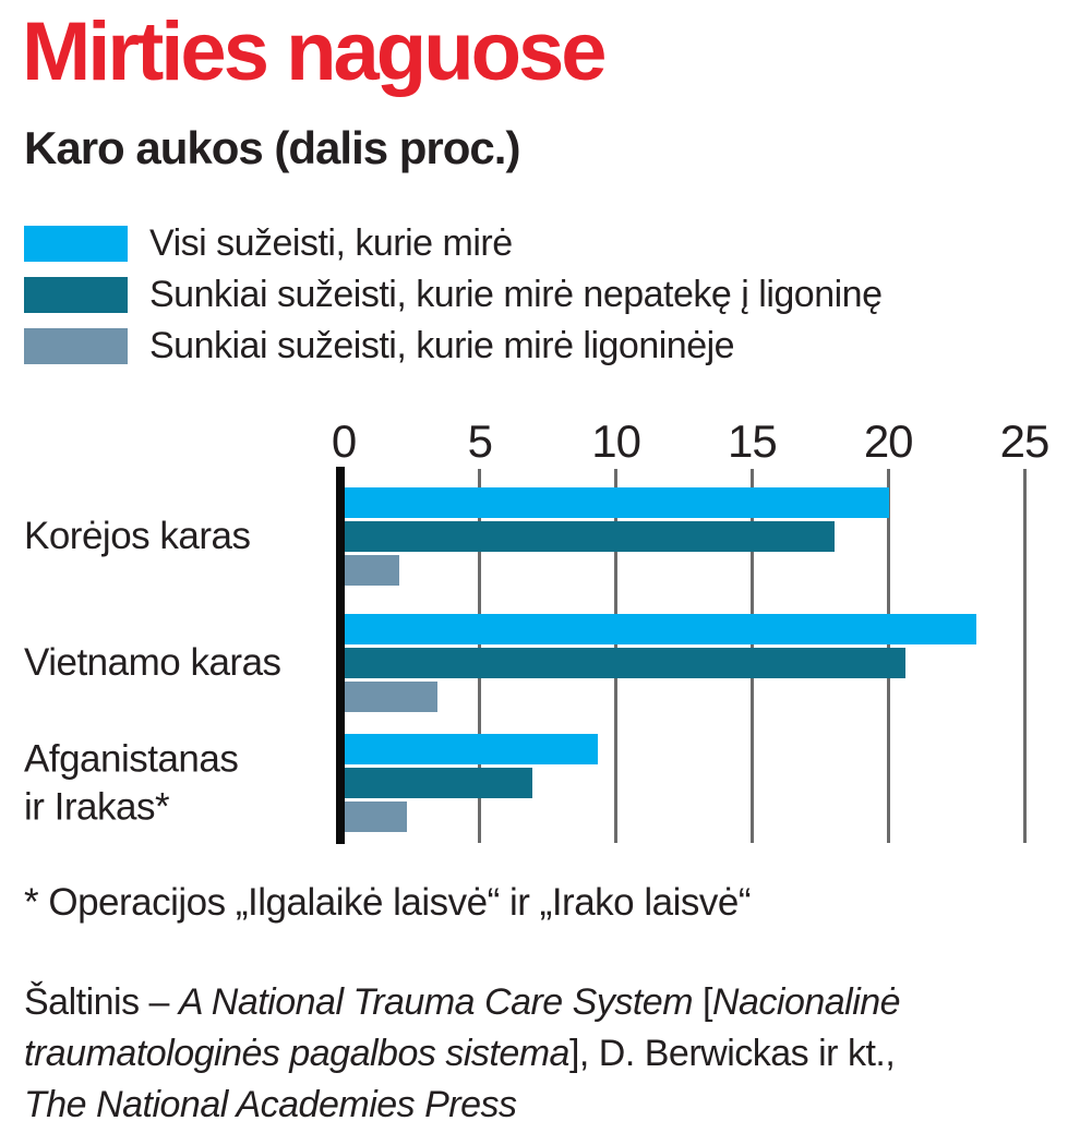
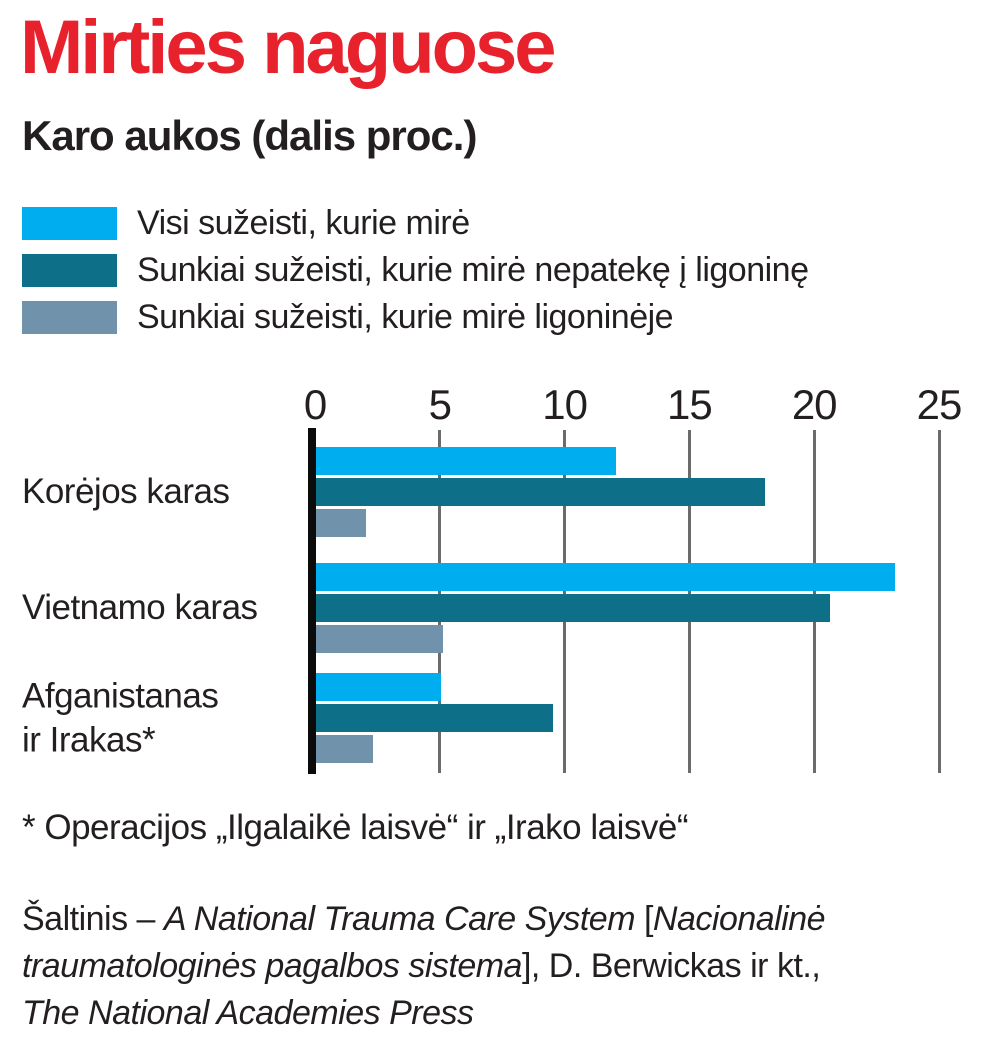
Visi sužeisti, kurie mirė/Korėjos karas: 20.0 -> 12.0
Sunkiai sužeisti, kurie mirė ligoninėje/Vietnamo karas: 3.4 -> 5.1
Visi sužeisti, kurie mirė/Afganistanas ir Irakas*: 9.3 -> 5.0
Sunkiai sužeisti, kurie mirė nepatekę į ligoninę/Afganistanas ir Irakas*: 6.9 -> 9.5
